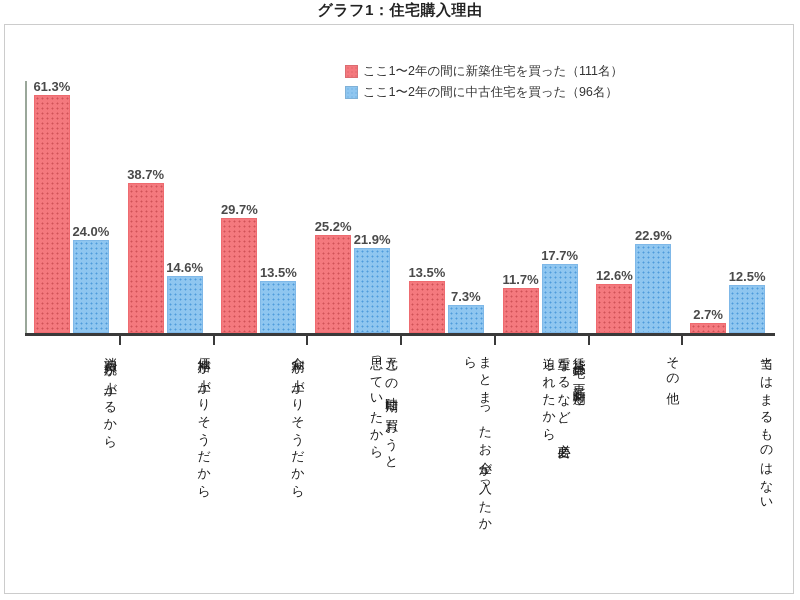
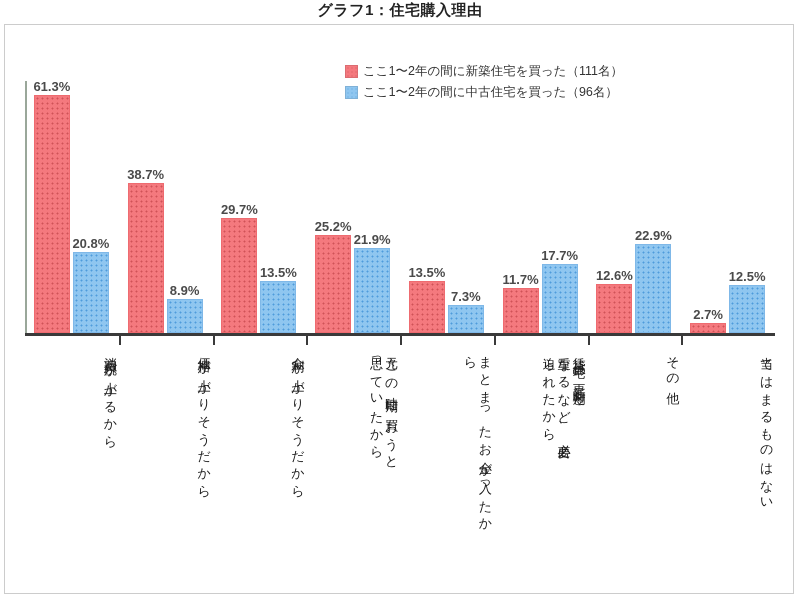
ここ1〜2年の間に中古住宅を買った（96名）/消費税が上がるから: 24.0% -> 20.8%
ここ1〜2年の間に中古住宅を買った（96名）/価格が上がりそうだから: 14.6% -> 8.9%
